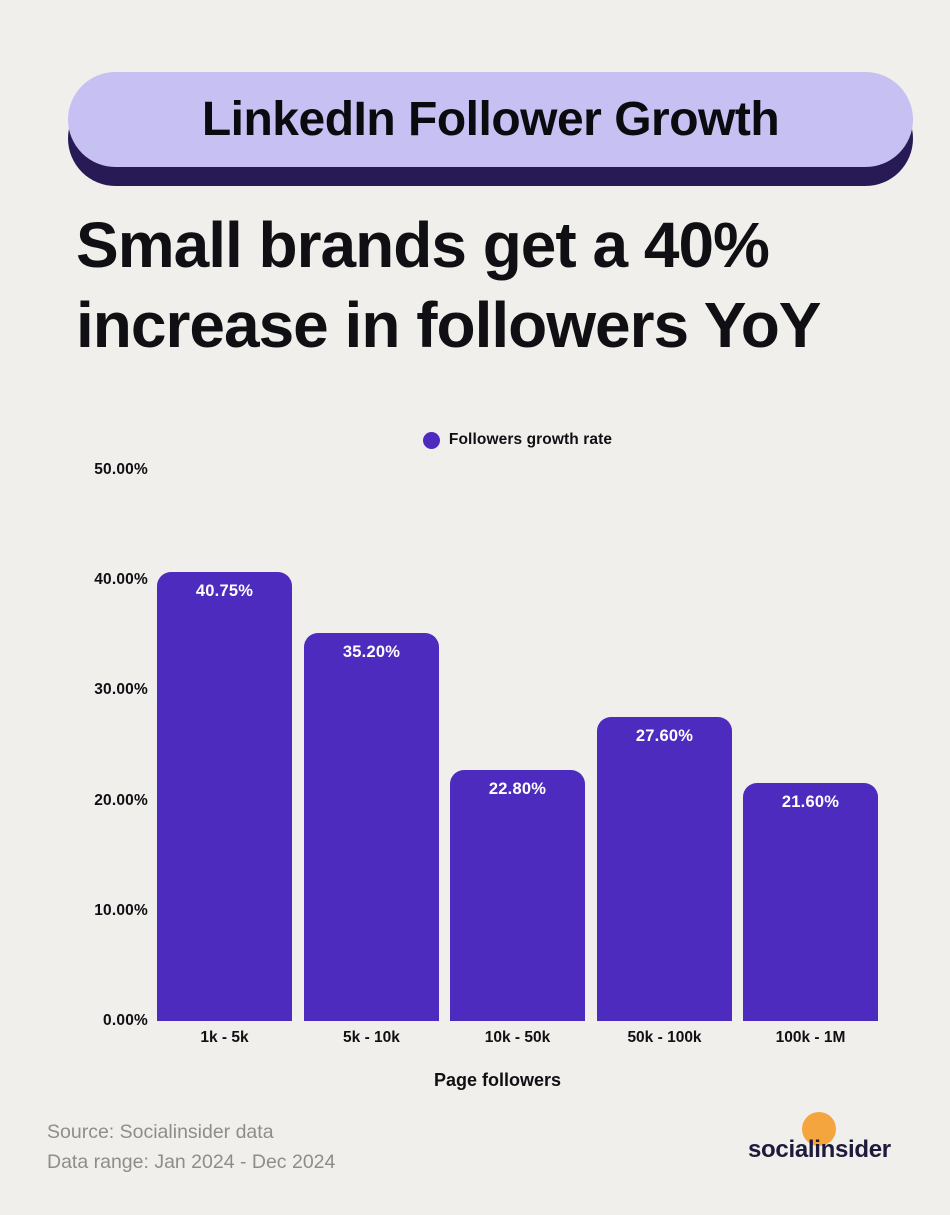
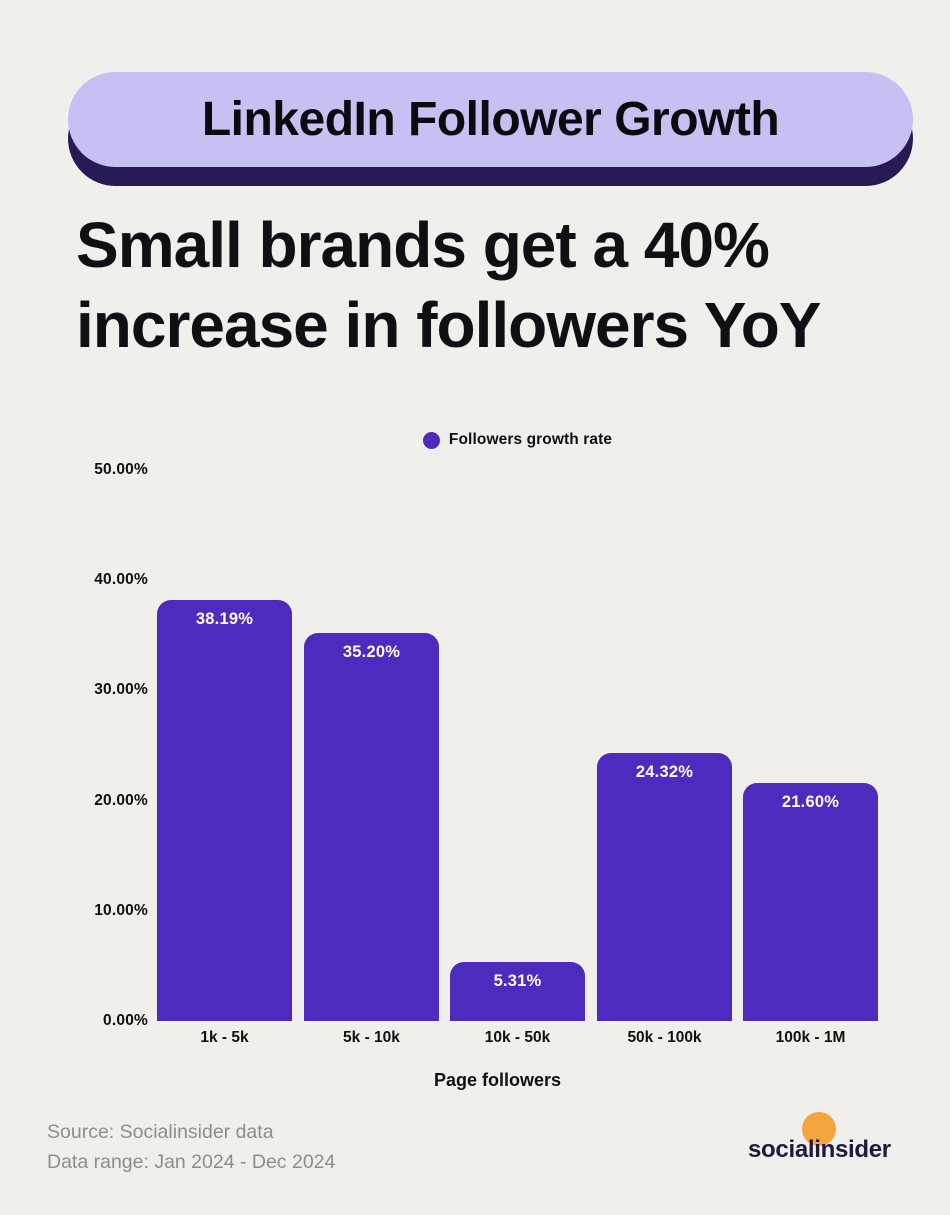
1k - 5k: 40.75% -> 38.19%
10k - 50k: 22.80% -> 5.31%
50k - 100k: 27.60% -> 24.32%
